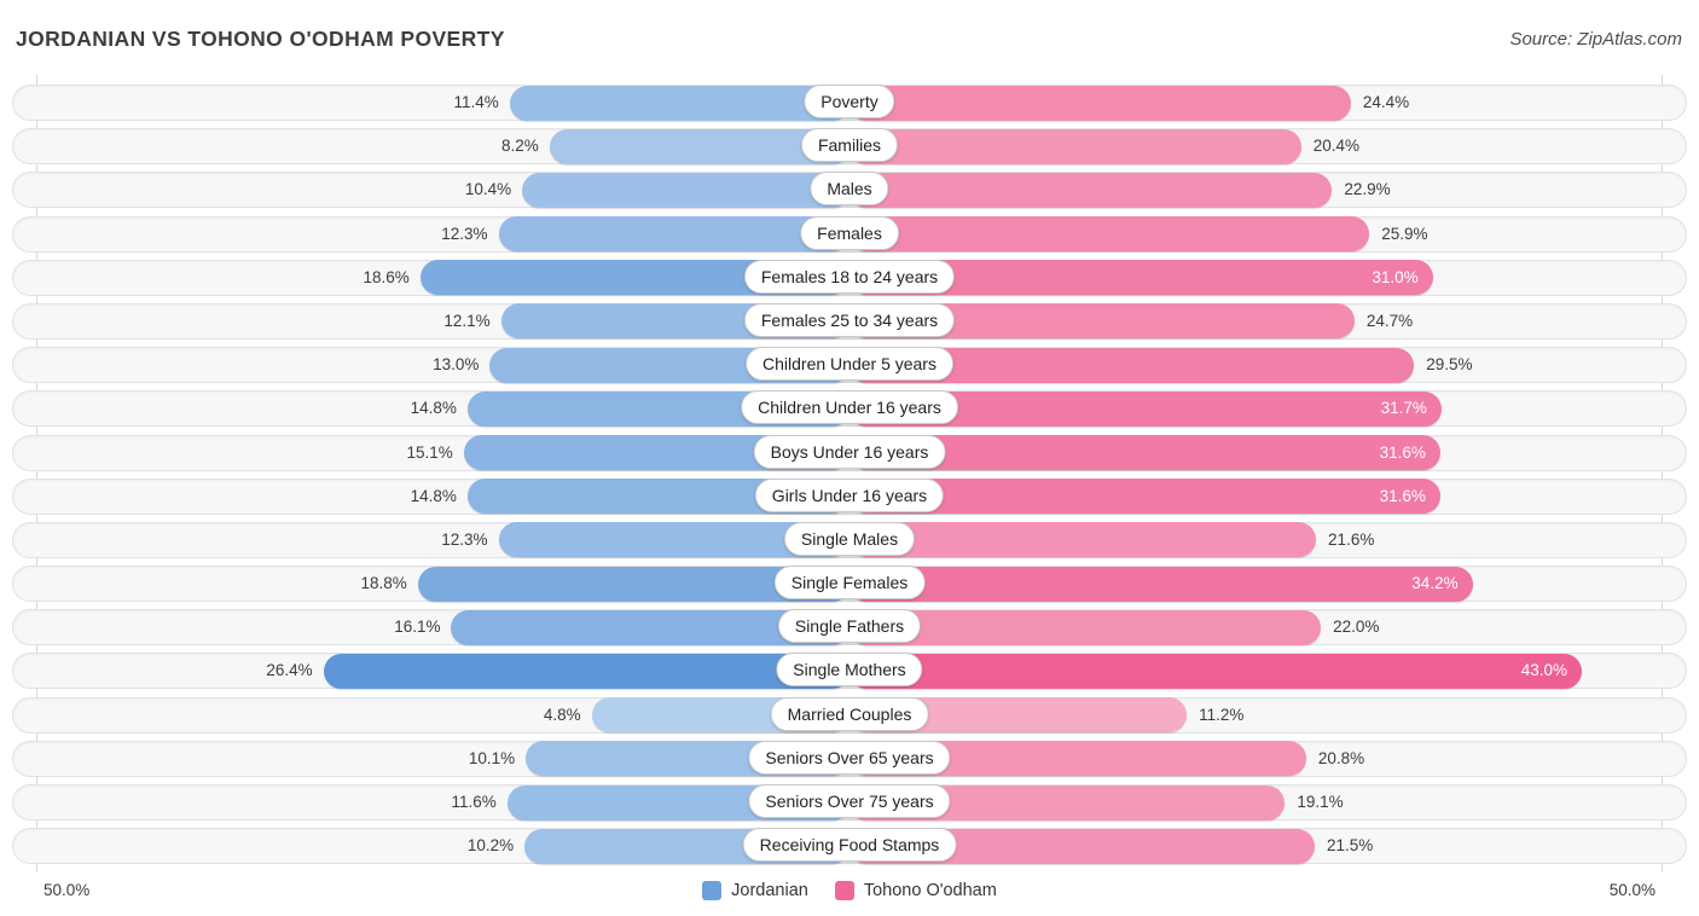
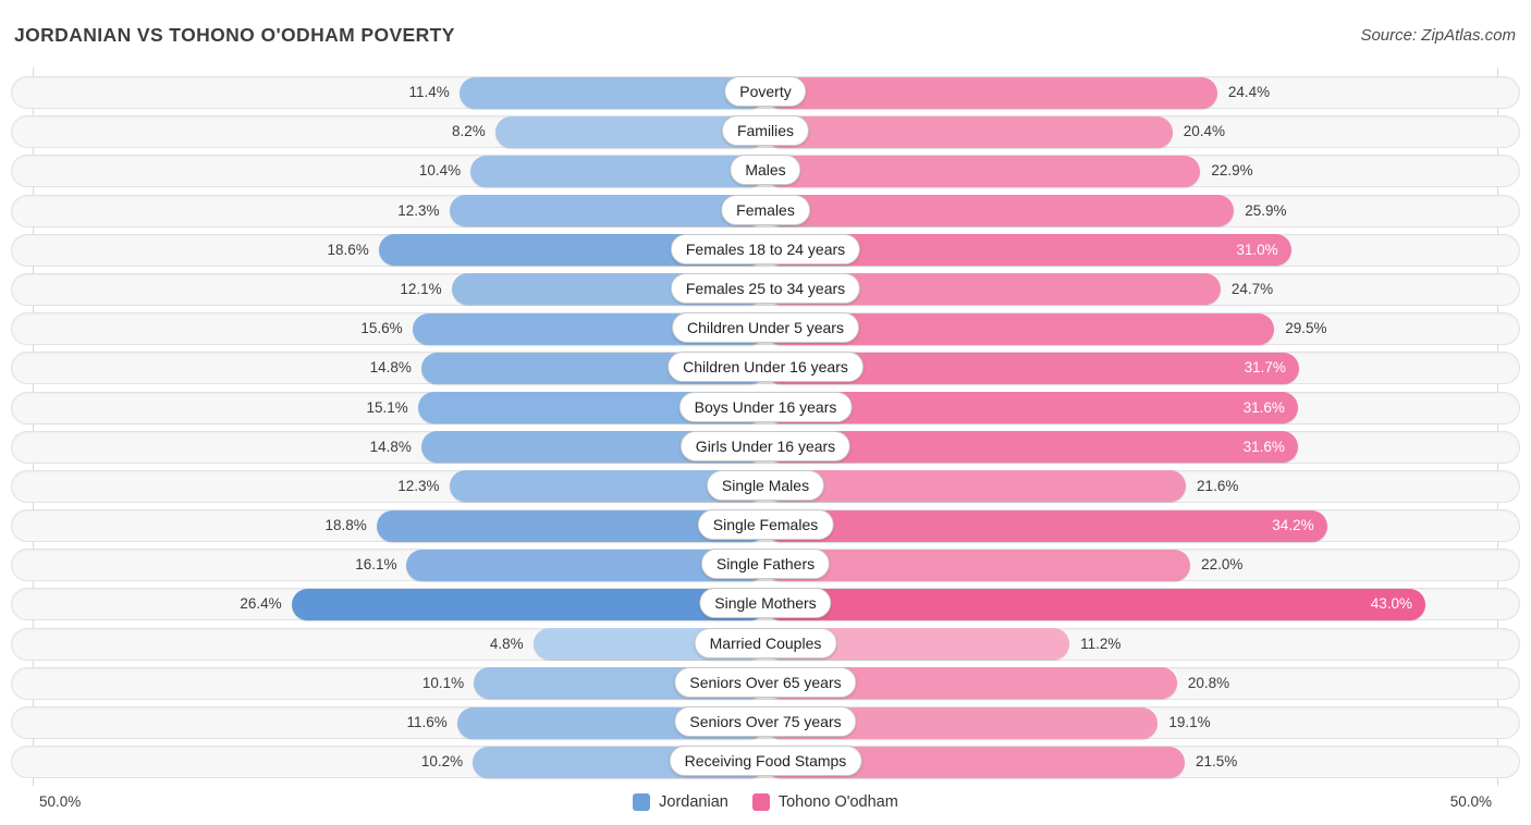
Jordanian/Children Under 5 years: 13.0% -> 15.6%
